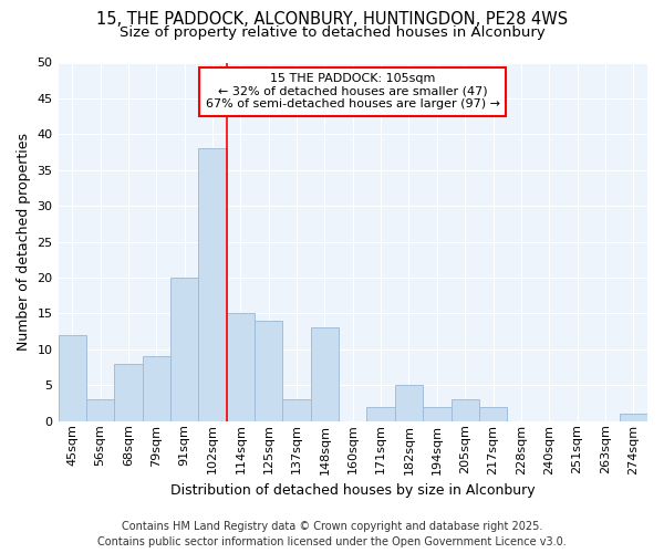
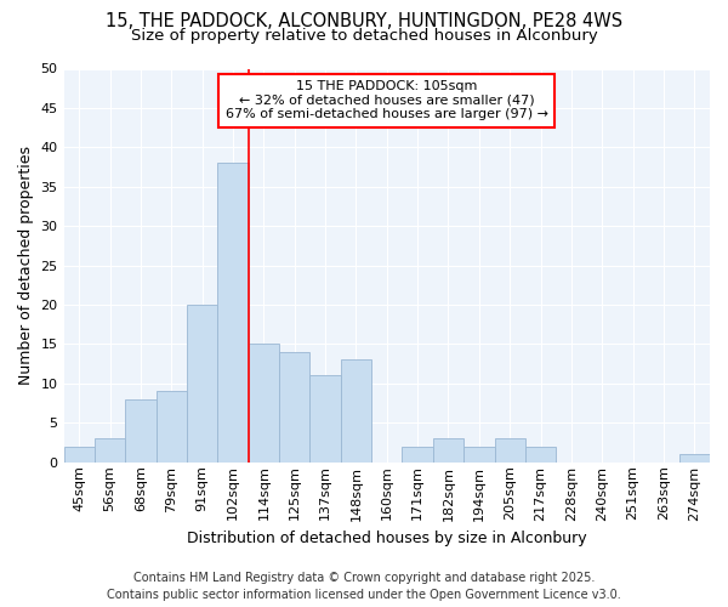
45sqm: 12 -> 2
137sqm: 3 -> 11
182sqm: 5 -> 3
